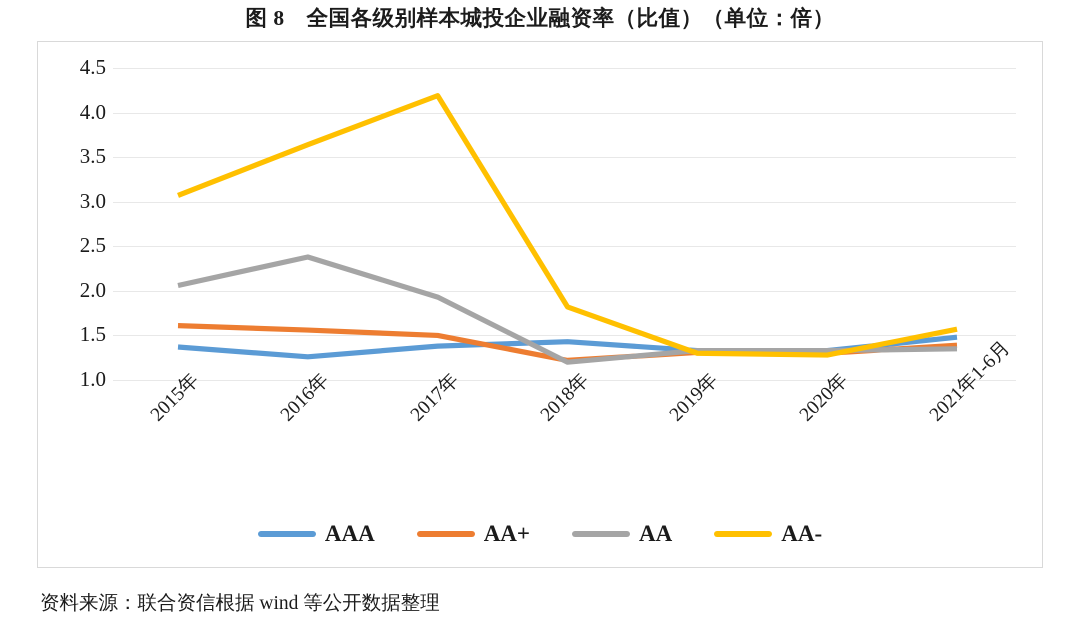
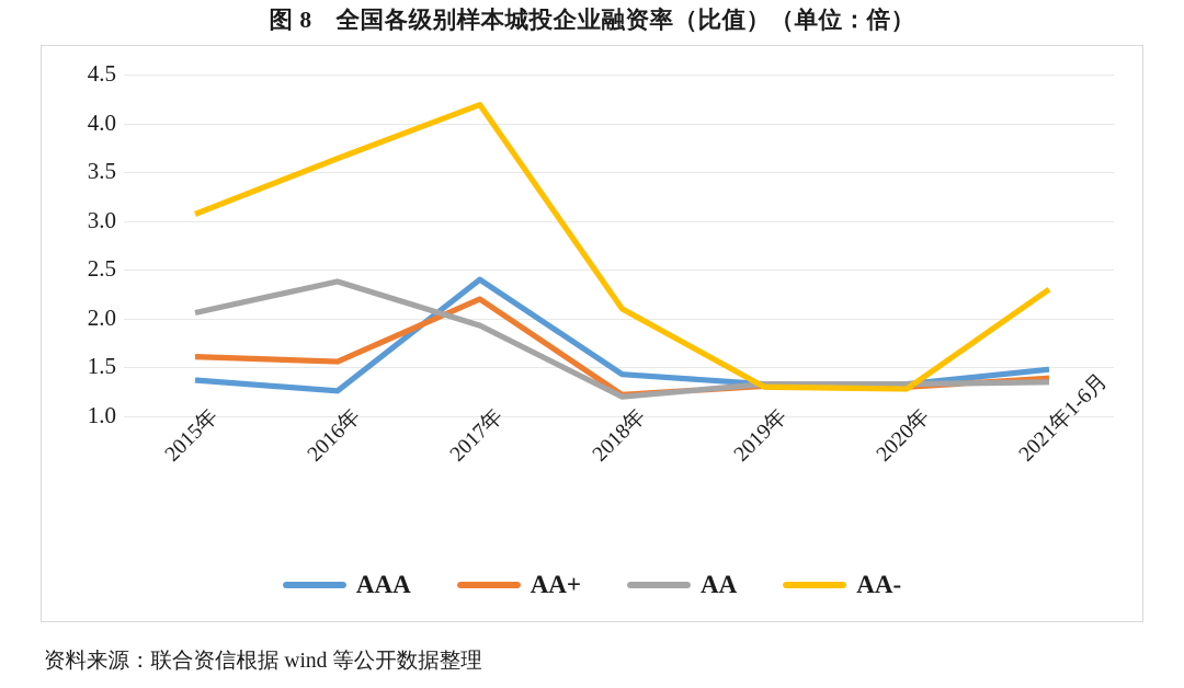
AAA/2017年: 1.4 -> 2.4
AA+/2017年: 1.5 -> 2.2
AA-/2018年: 1.8 -> 2.1
AA-/2021年1-6月: 1.6 -> 2.3
